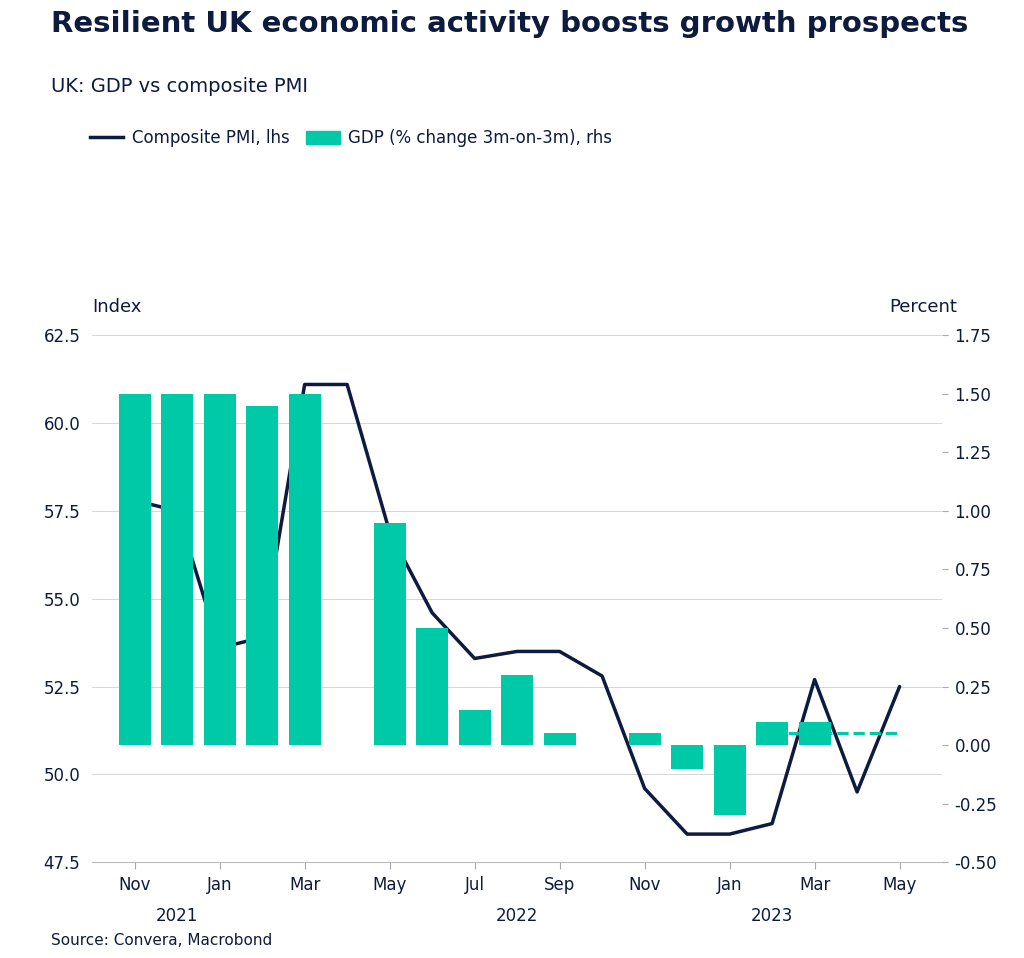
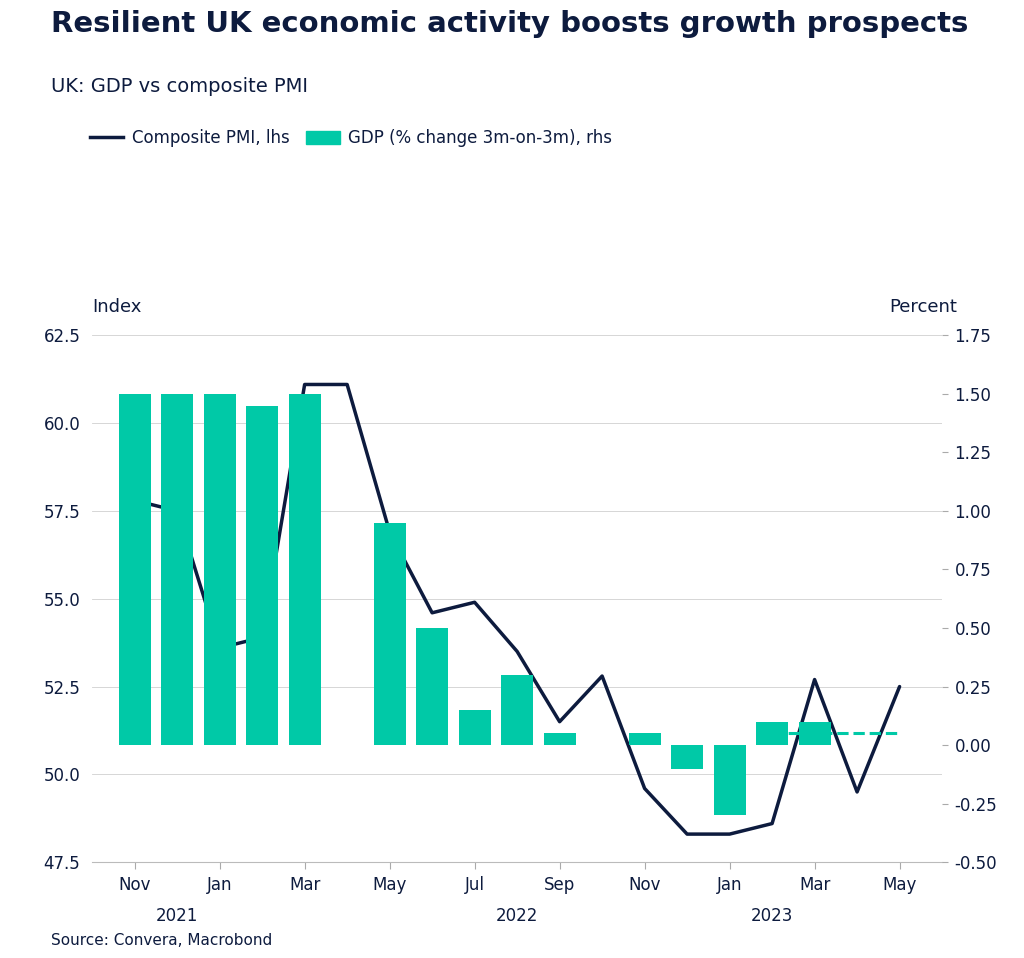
Composite PMI, lhs/Jul: 53.3 -> 54.9
Composite PMI, lhs/Sep: 53.5 -> 51.5
